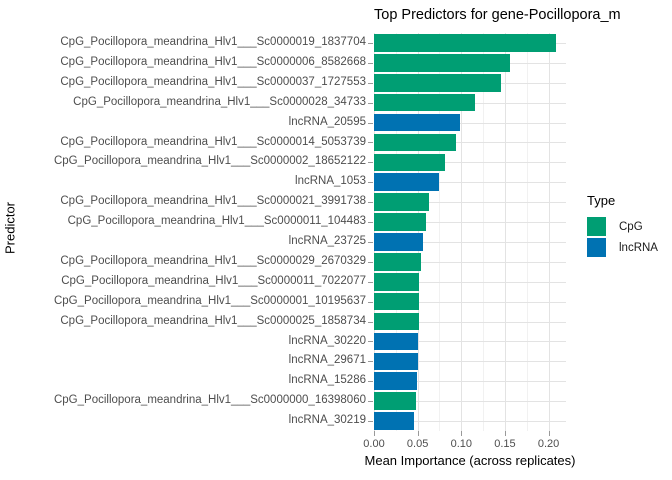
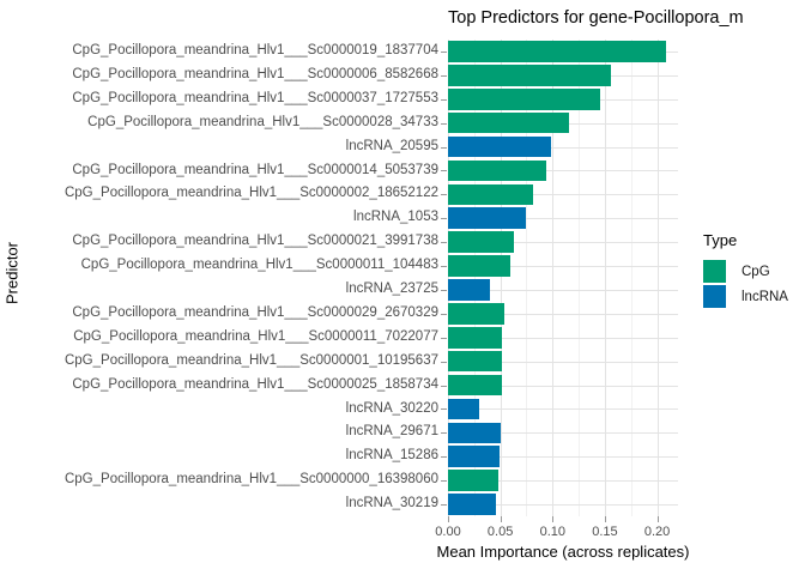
lncRNA_23725: 0.06 -> 0.04
lncRNA_30220: 0.05 -> 0.03
